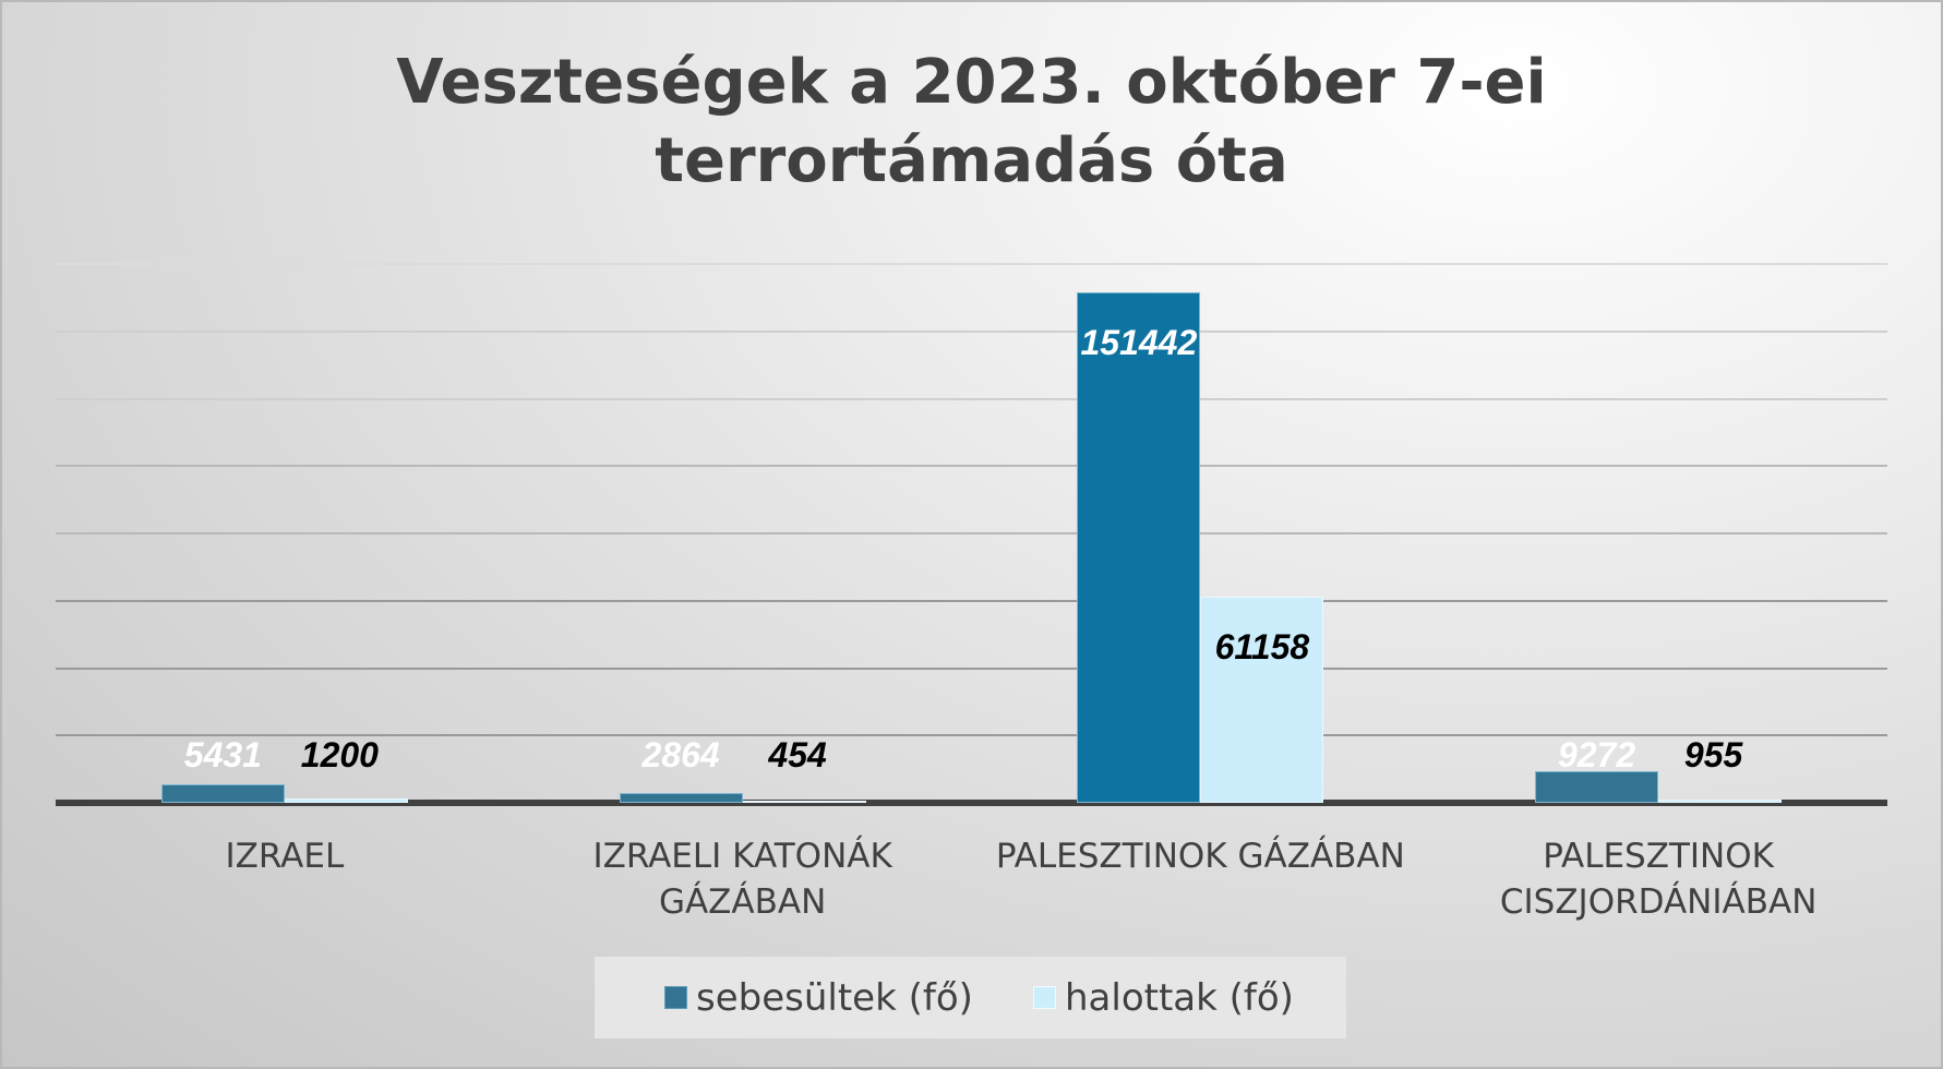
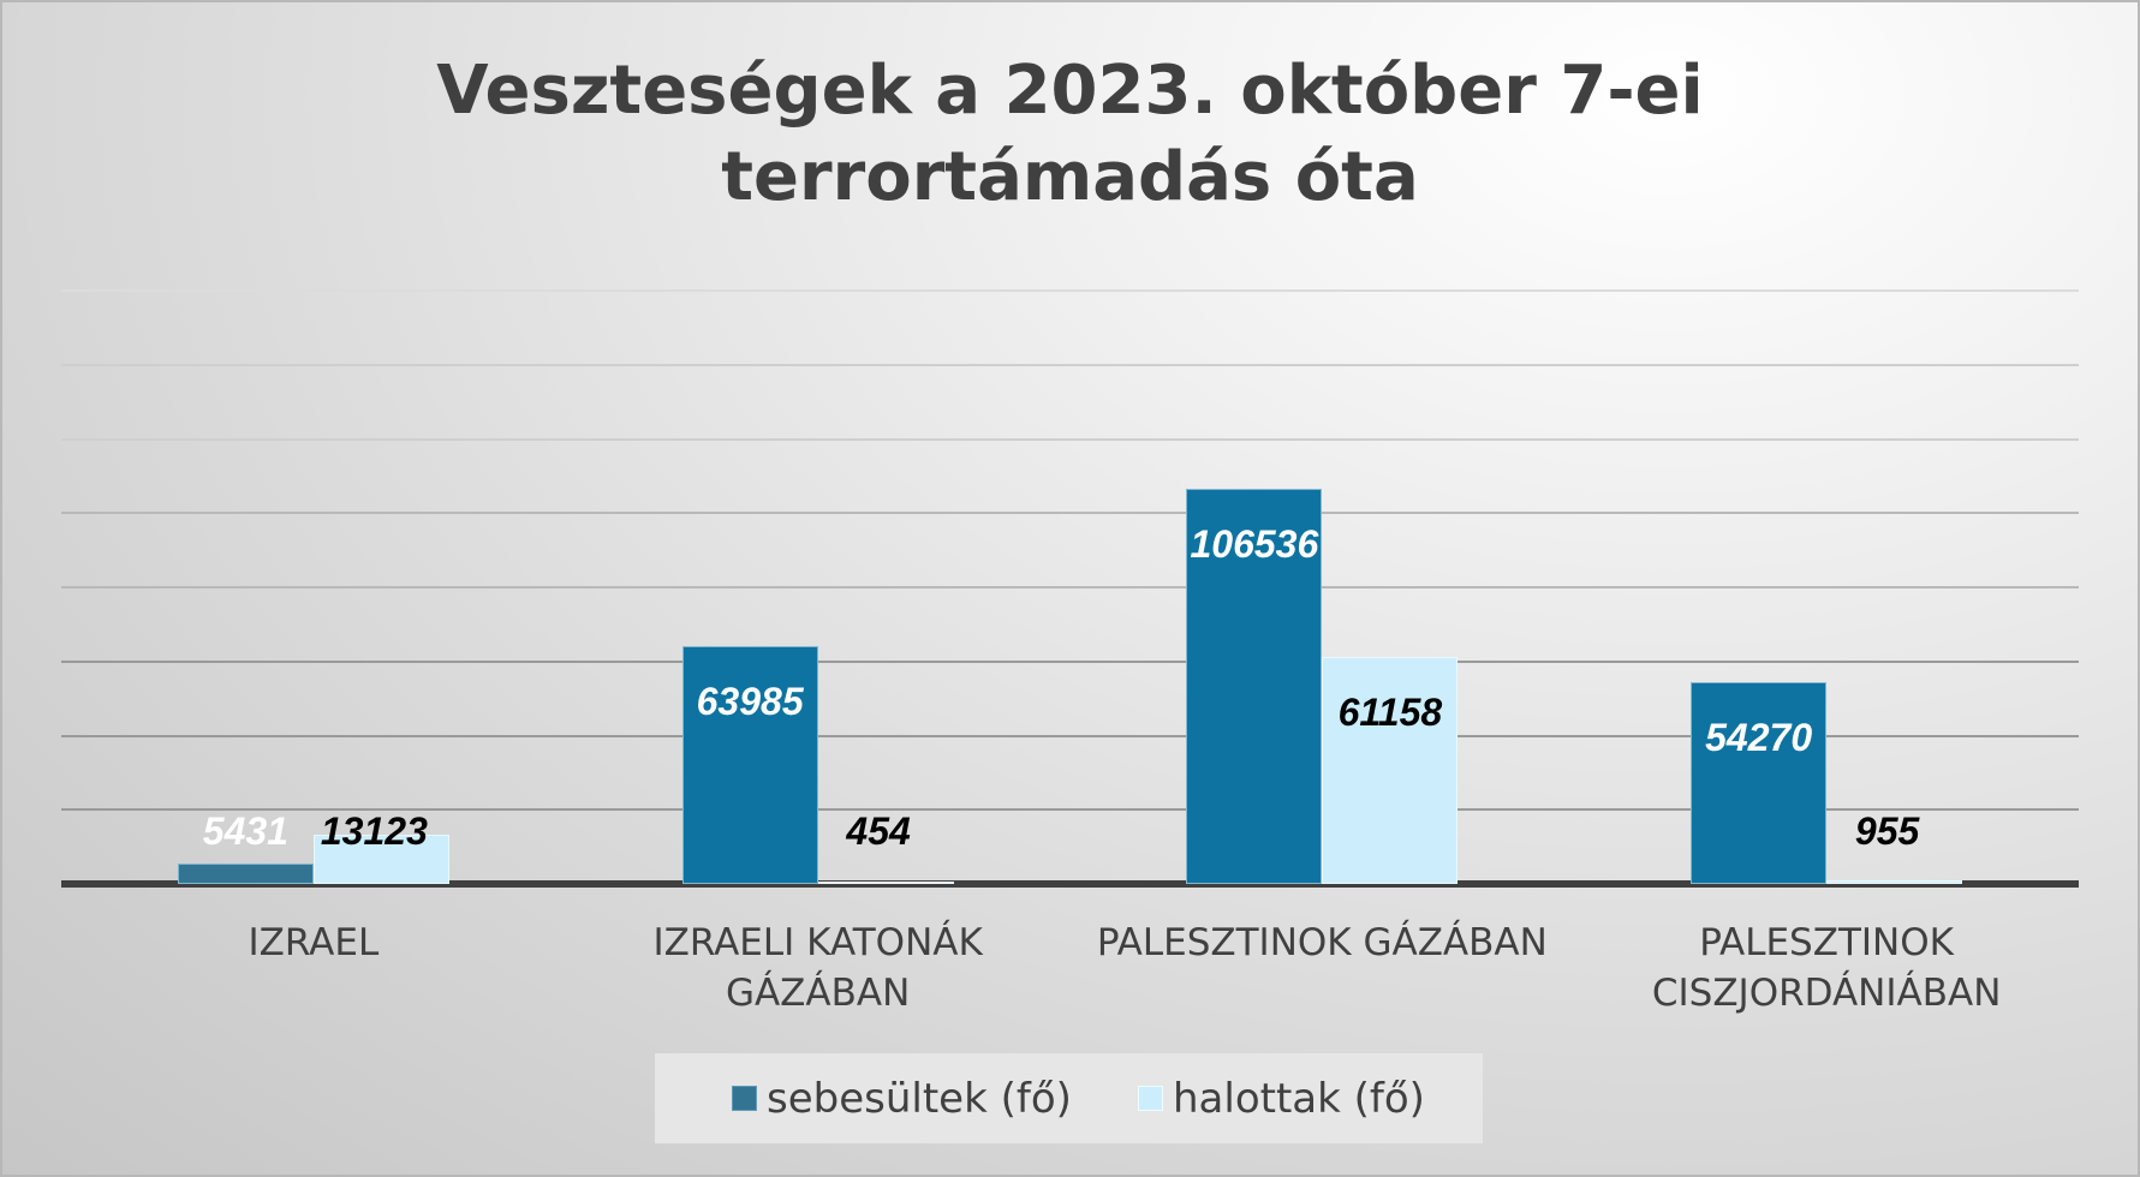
halottak (fő)/IZRAEL: 1200 -> 13123
sebesültek (fő)/IZRAELI KATONÁK GÁZÁBAN: 2864 -> 63985
sebesültek (fő)/PALESZTINOK GÁZÁBAN: 151442 -> 106536
sebesültek (fő)/PALESZTINOK CISZJORDÁNIÁBAN: 9272 -> 54270
